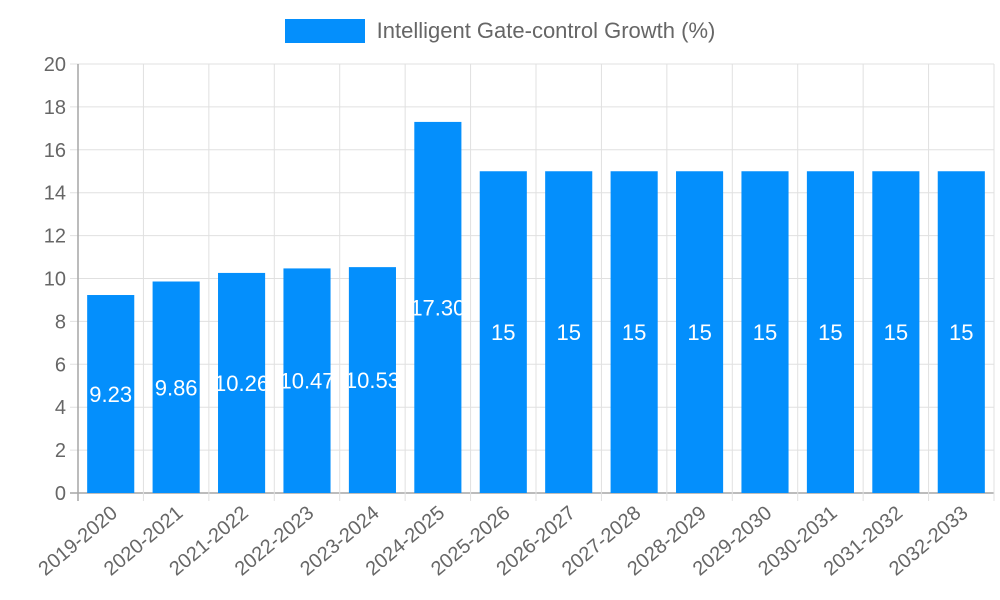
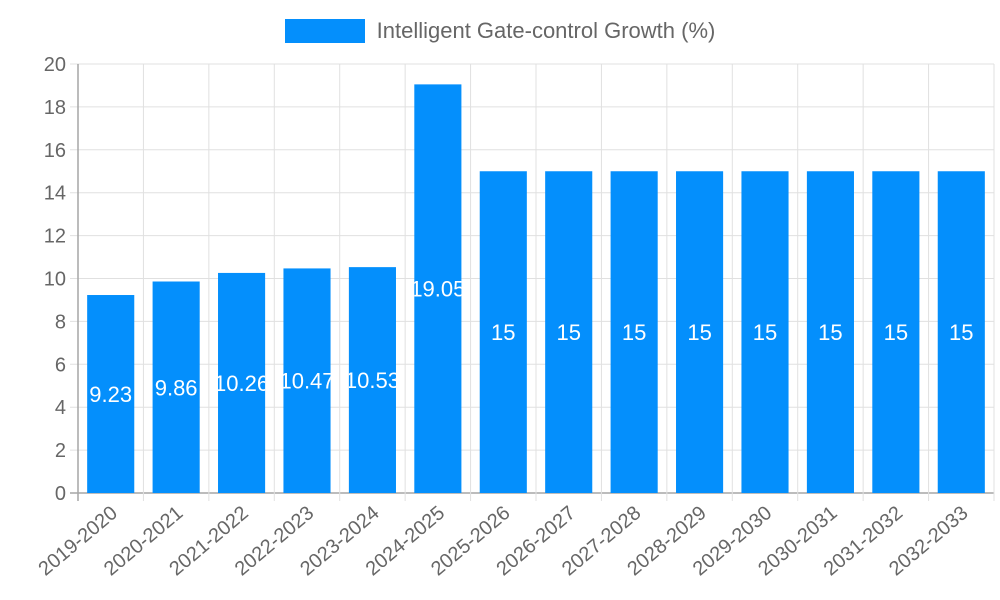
2024-2025: 17.30 -> 19.05
